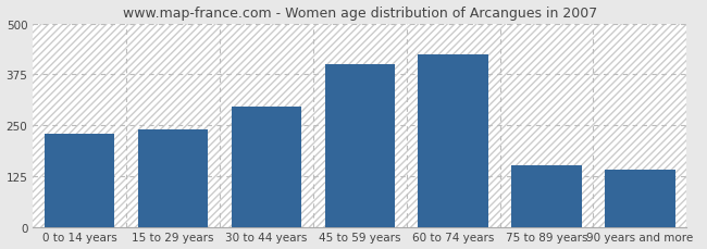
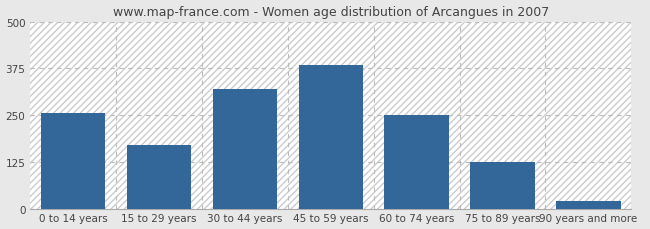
0 to 14 years: 230 -> 255
15 to 29 years: 240 -> 170
30 to 44 years: 295 -> 320
45 to 59 years: 400 -> 385
60 to 74 years: 425 -> 250
75 to 89 years: 150 -> 125
90 years and more: 140 -> 20
